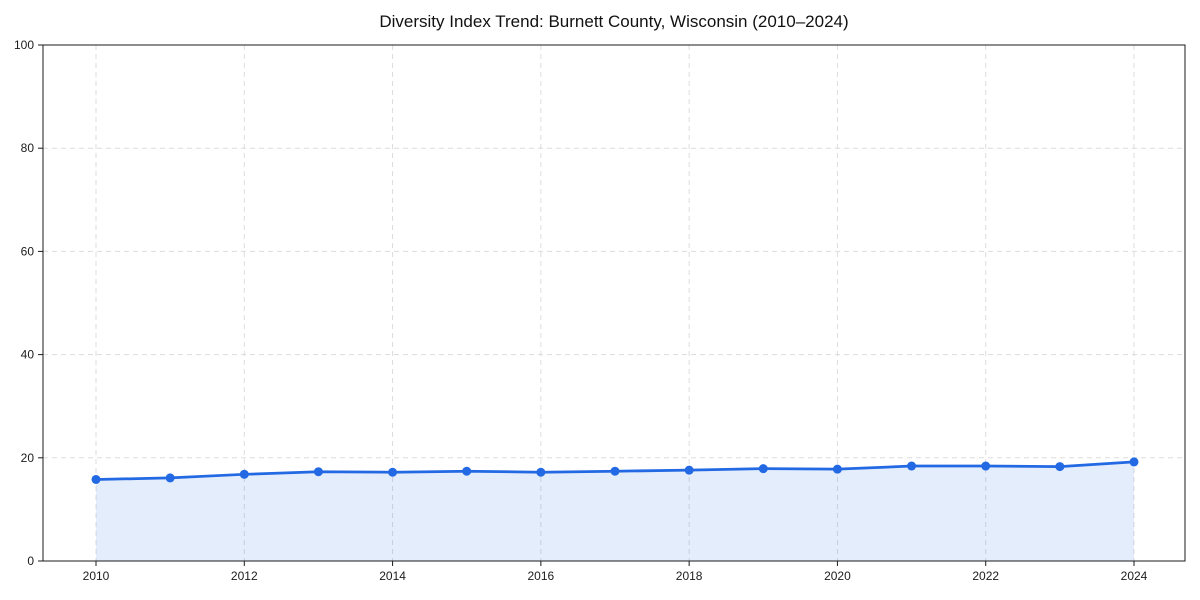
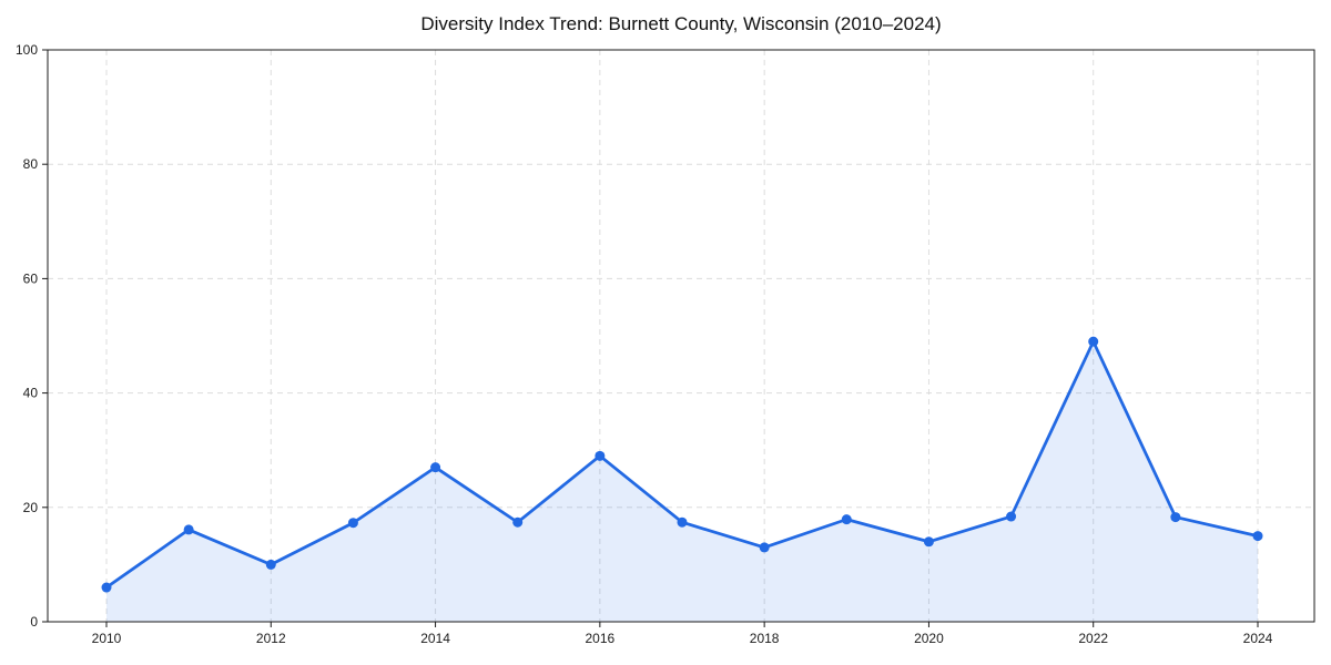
2010: 16 -> 6
2012: 17 -> 10
2014: 17 -> 27
2016: 17 -> 29
2018: 18 -> 13
2020: 18 -> 14
2022: 18 -> 49
2024: 19 -> 15
